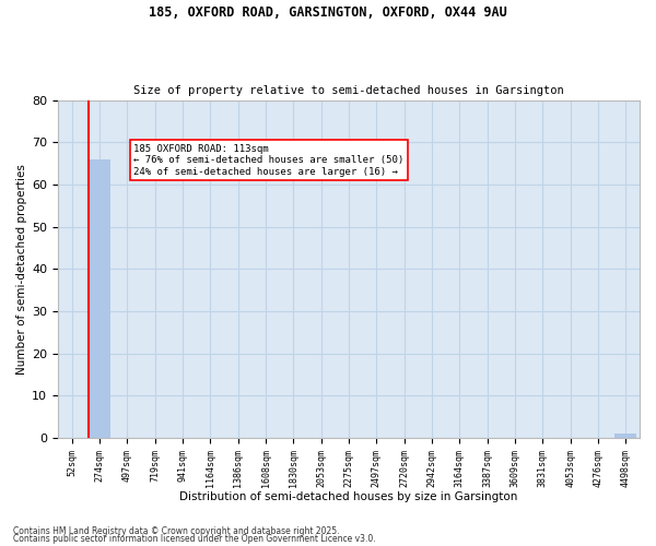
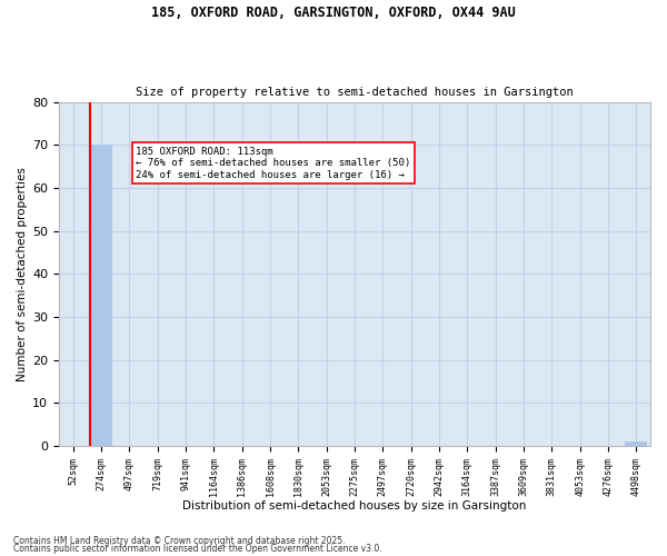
274sqm: 66 -> 70
